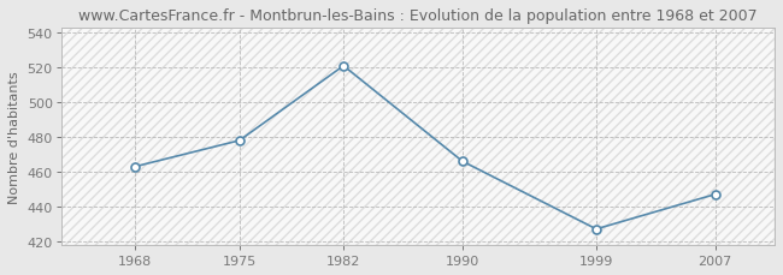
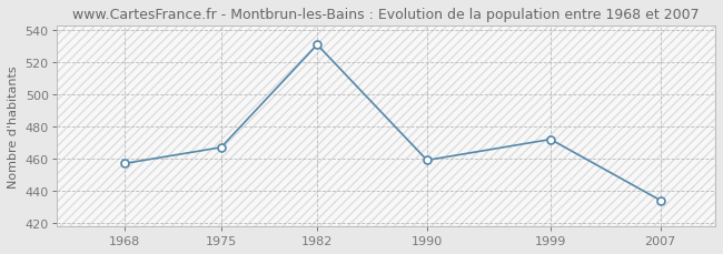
1968: 463 -> 457
1975: 478 -> 467
1982: 521 -> 531
1990: 466 -> 459
1999: 427 -> 472
2007: 447 -> 434
